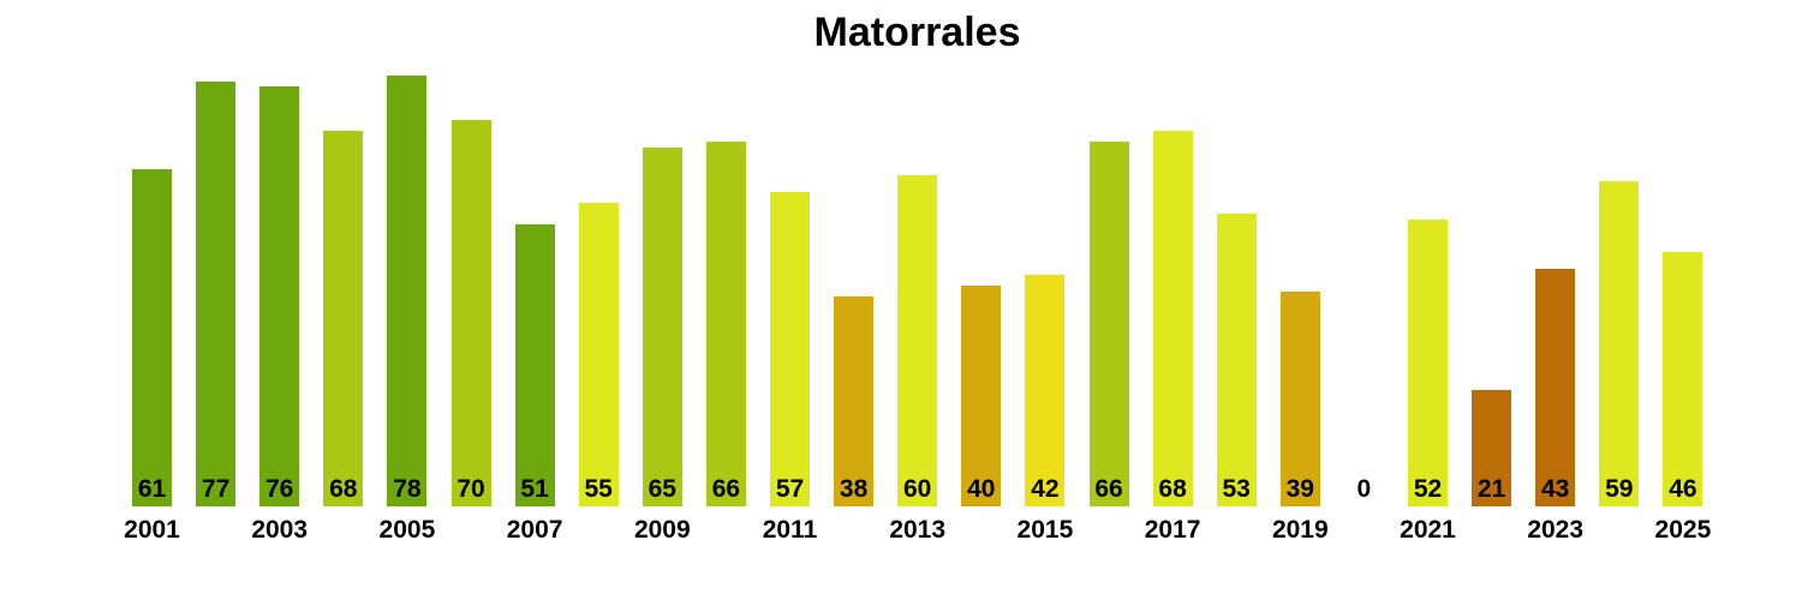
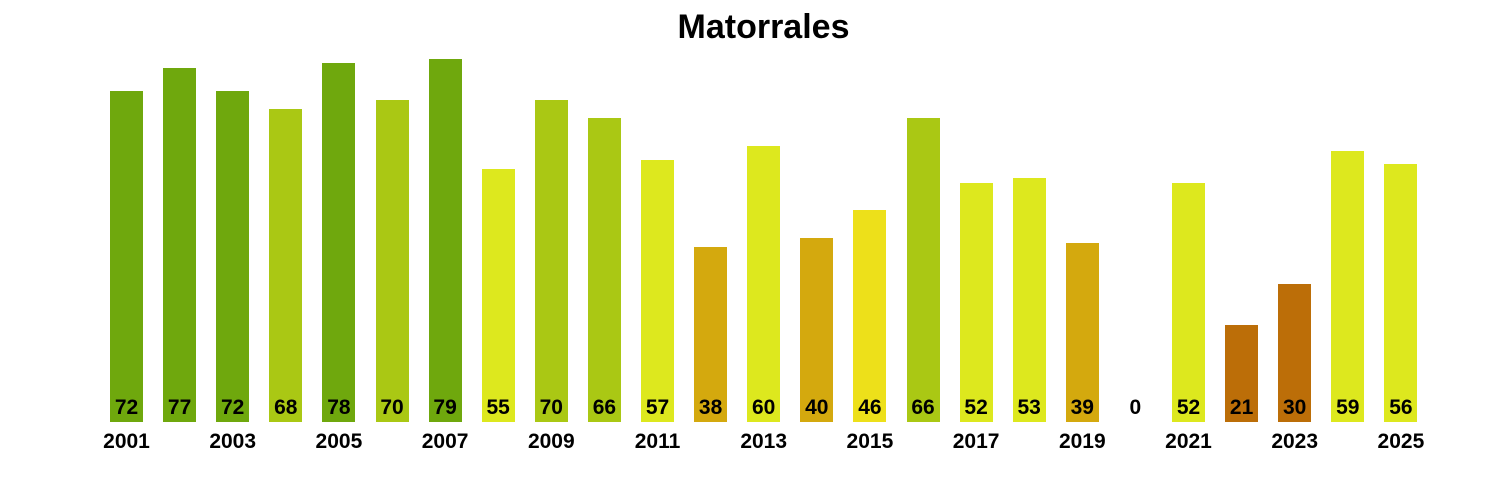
2001: 61 -> 72
2003: 76 -> 72
2007: 51 -> 79
2009: 65 -> 70
2015: 42 -> 46
2017: 68 -> 52
2023: 43 -> 30
2025: 46 -> 56
